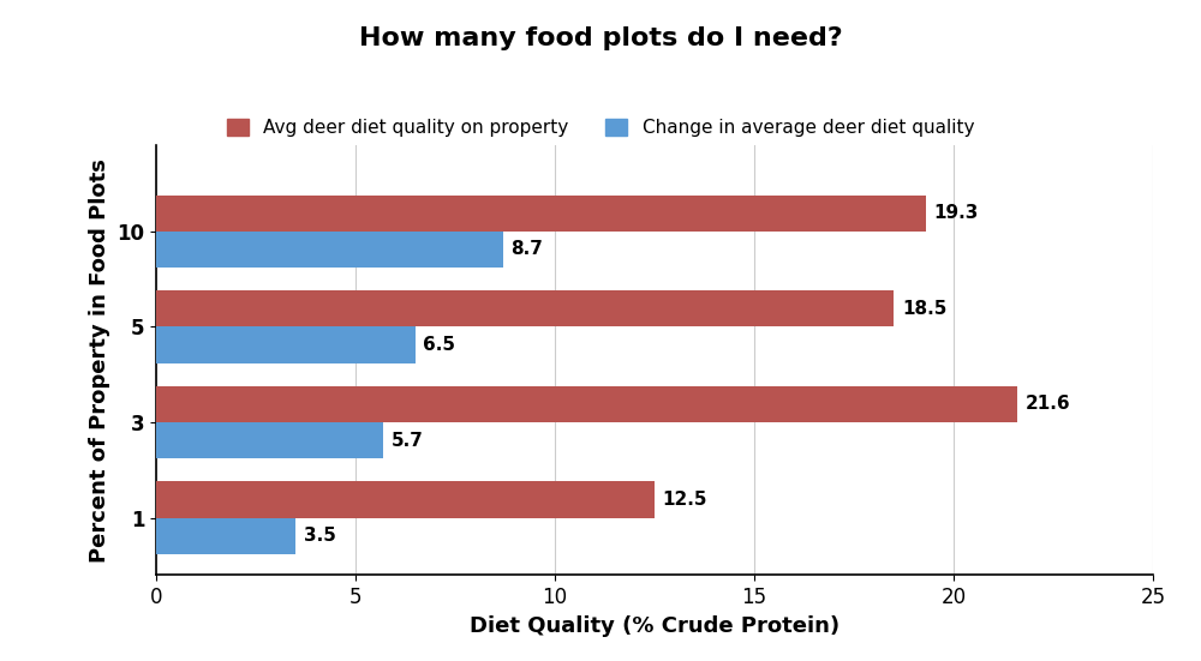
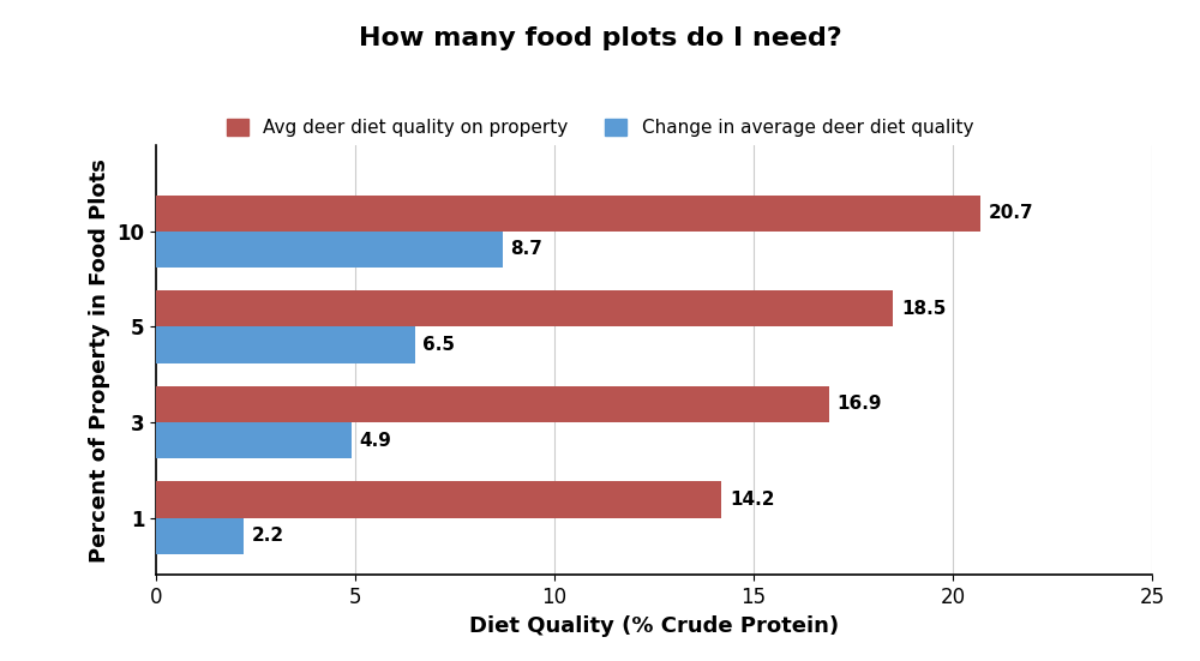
Avg deer diet quality on property/10: 19.3 -> 20.7
Avg deer diet quality on property/3: 21.6 -> 16.9
Change in average deer diet quality/3: 5.7 -> 4.9
Avg deer diet quality on property/1: 12.5 -> 14.2
Change in average deer diet quality/1: 3.5 -> 2.2
